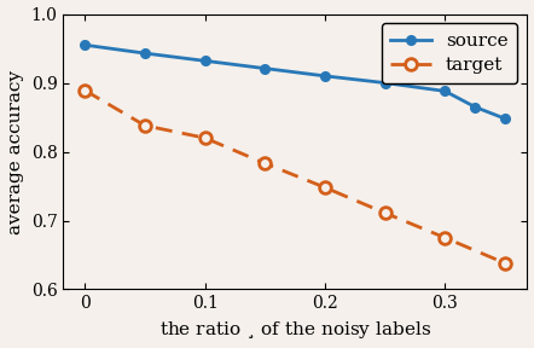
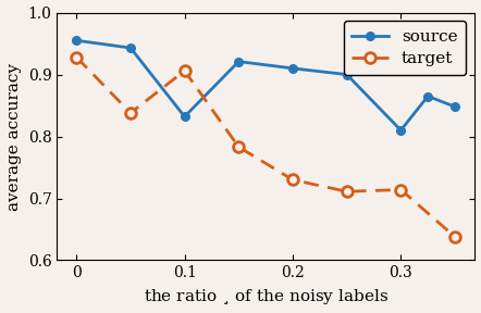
target/0: 0.889 -> 0.928
source/0.1: 0.932 -> 0.832
target/0.1: 0.820 -> 0.906
target/0.2: 0.748 -> 0.730
source/0.3: 0.888 -> 0.810
target/0.3: 0.675 -> 0.714
